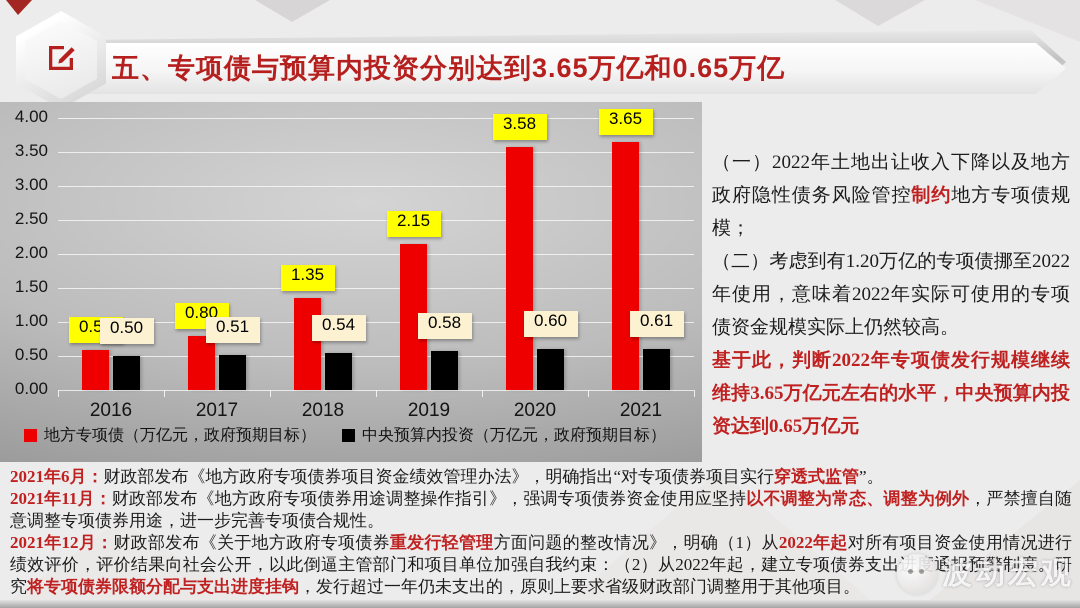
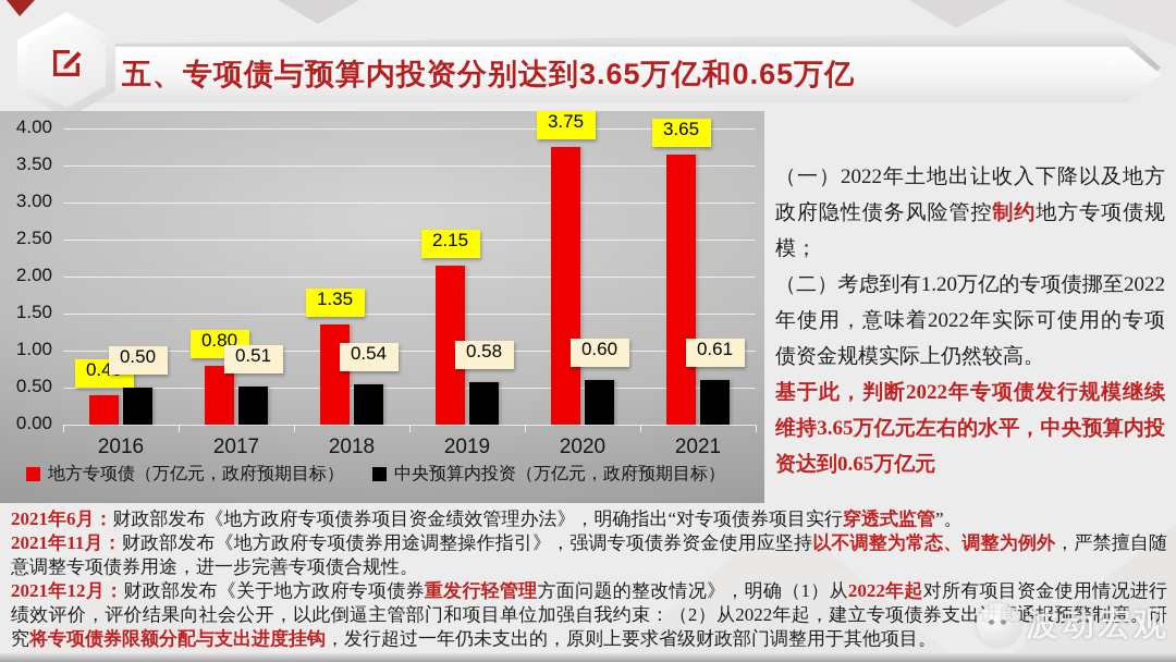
地方专项债（万亿元，政府预期目标）/2016: 0.59 -> 0.40
地方专项债（万亿元，政府预期目标）/2020: 3.58 -> 3.75
